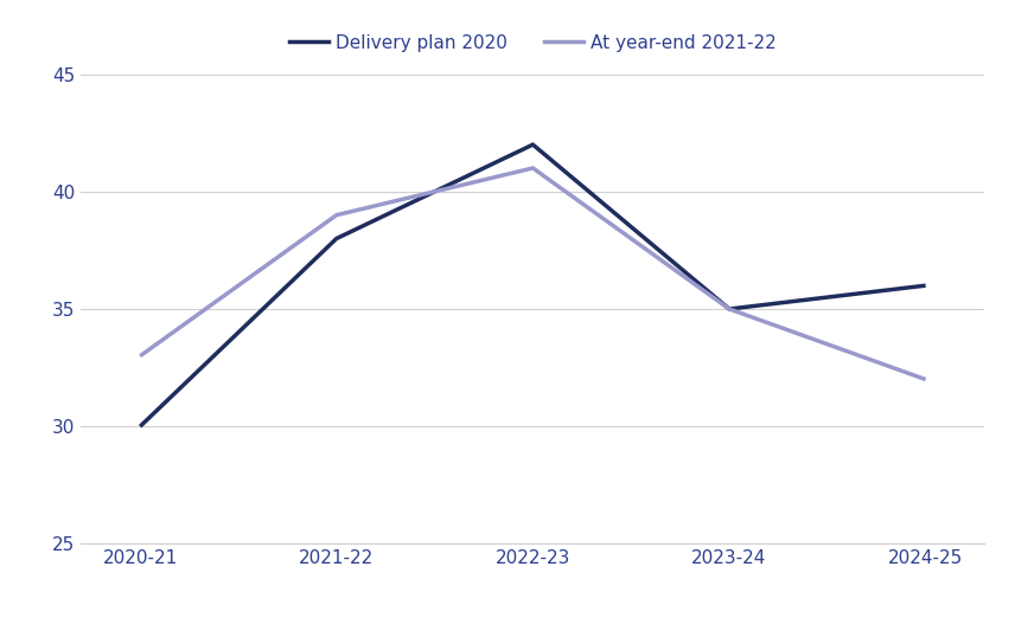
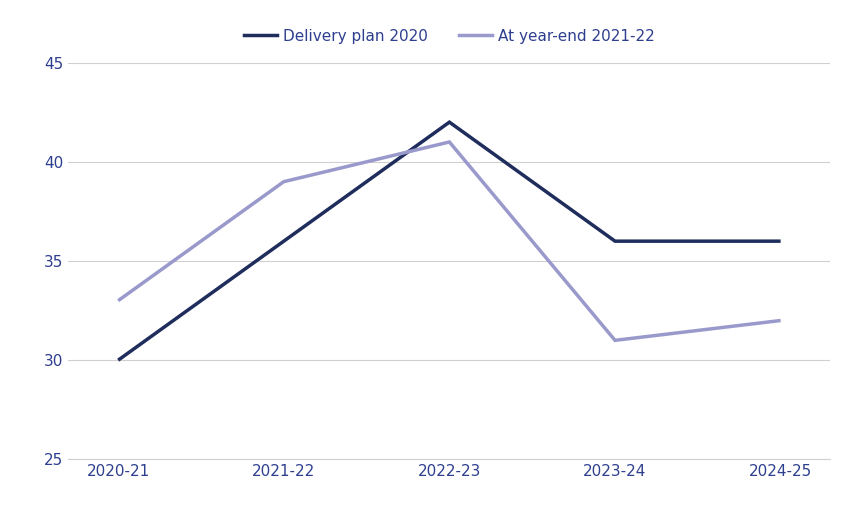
Delivery plan 2020/2021-22: 38 -> 36
Delivery plan 2020/2023-24: 35 -> 36
At year-end 2021-22/2023-24: 35 -> 31
